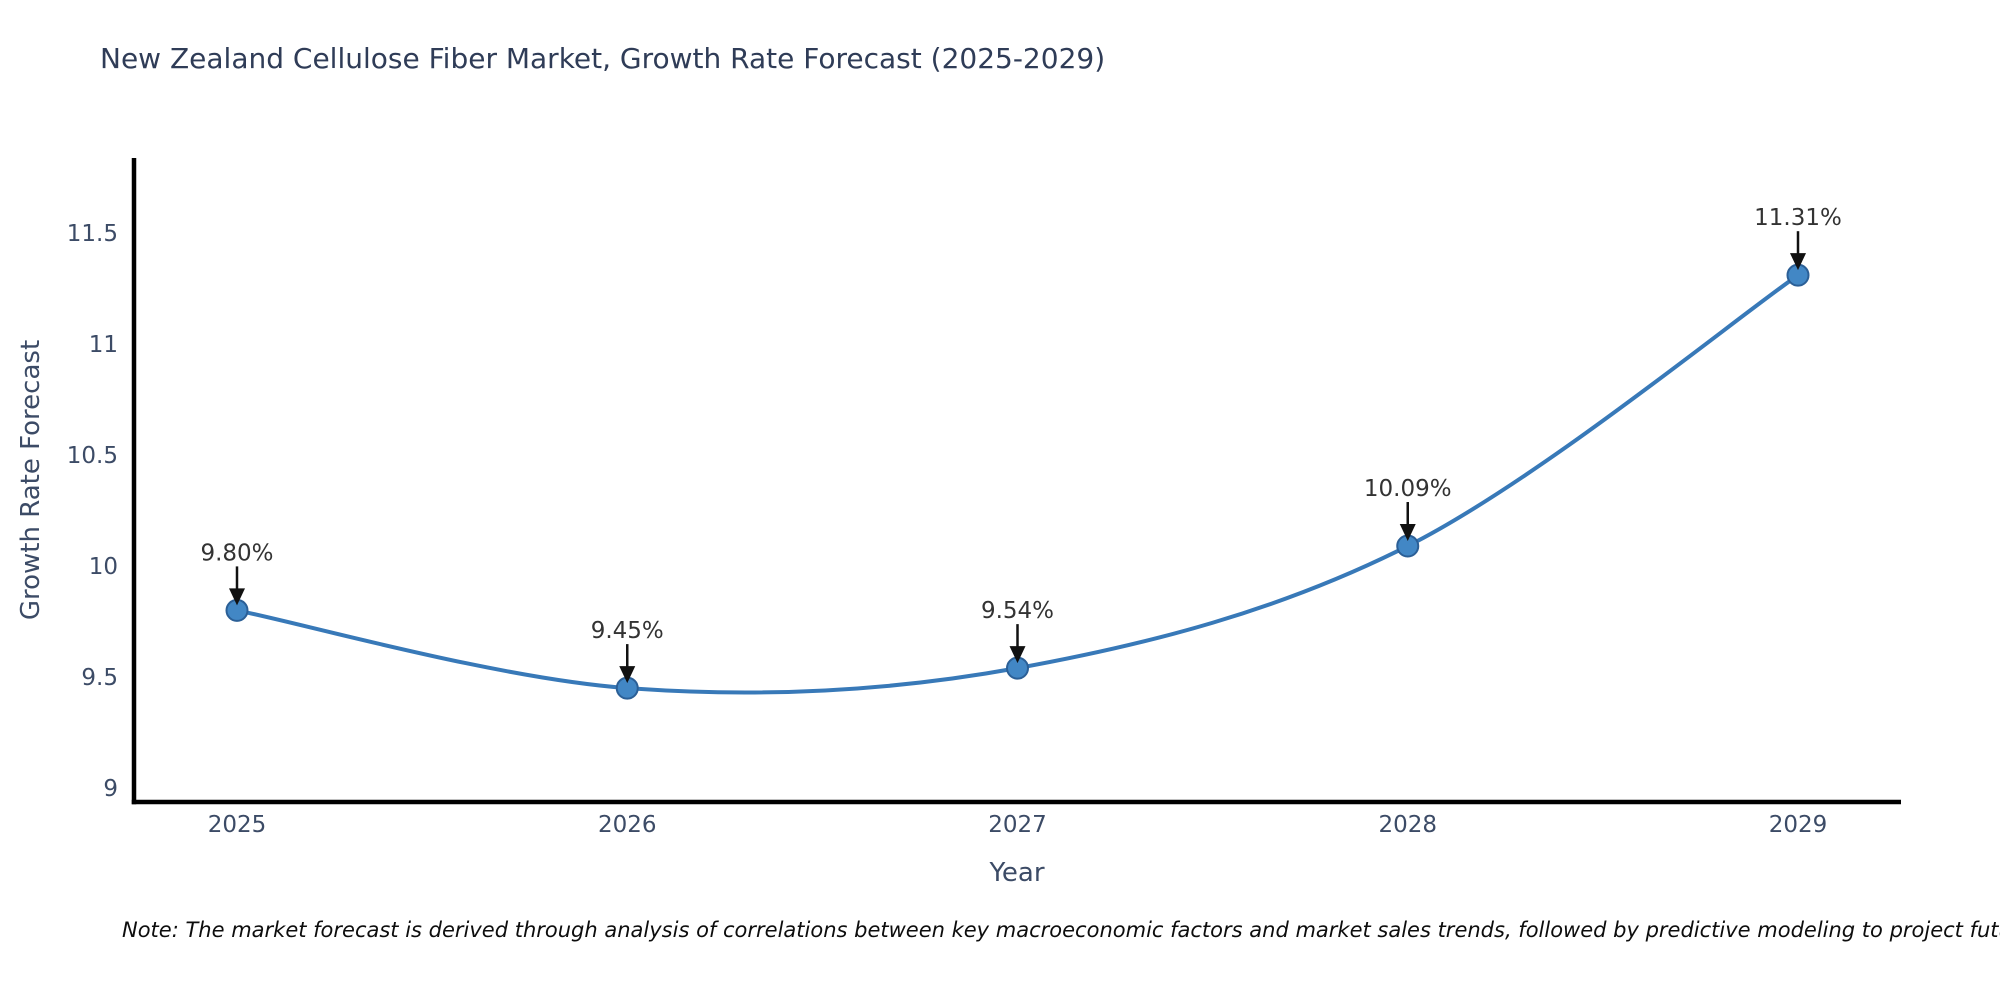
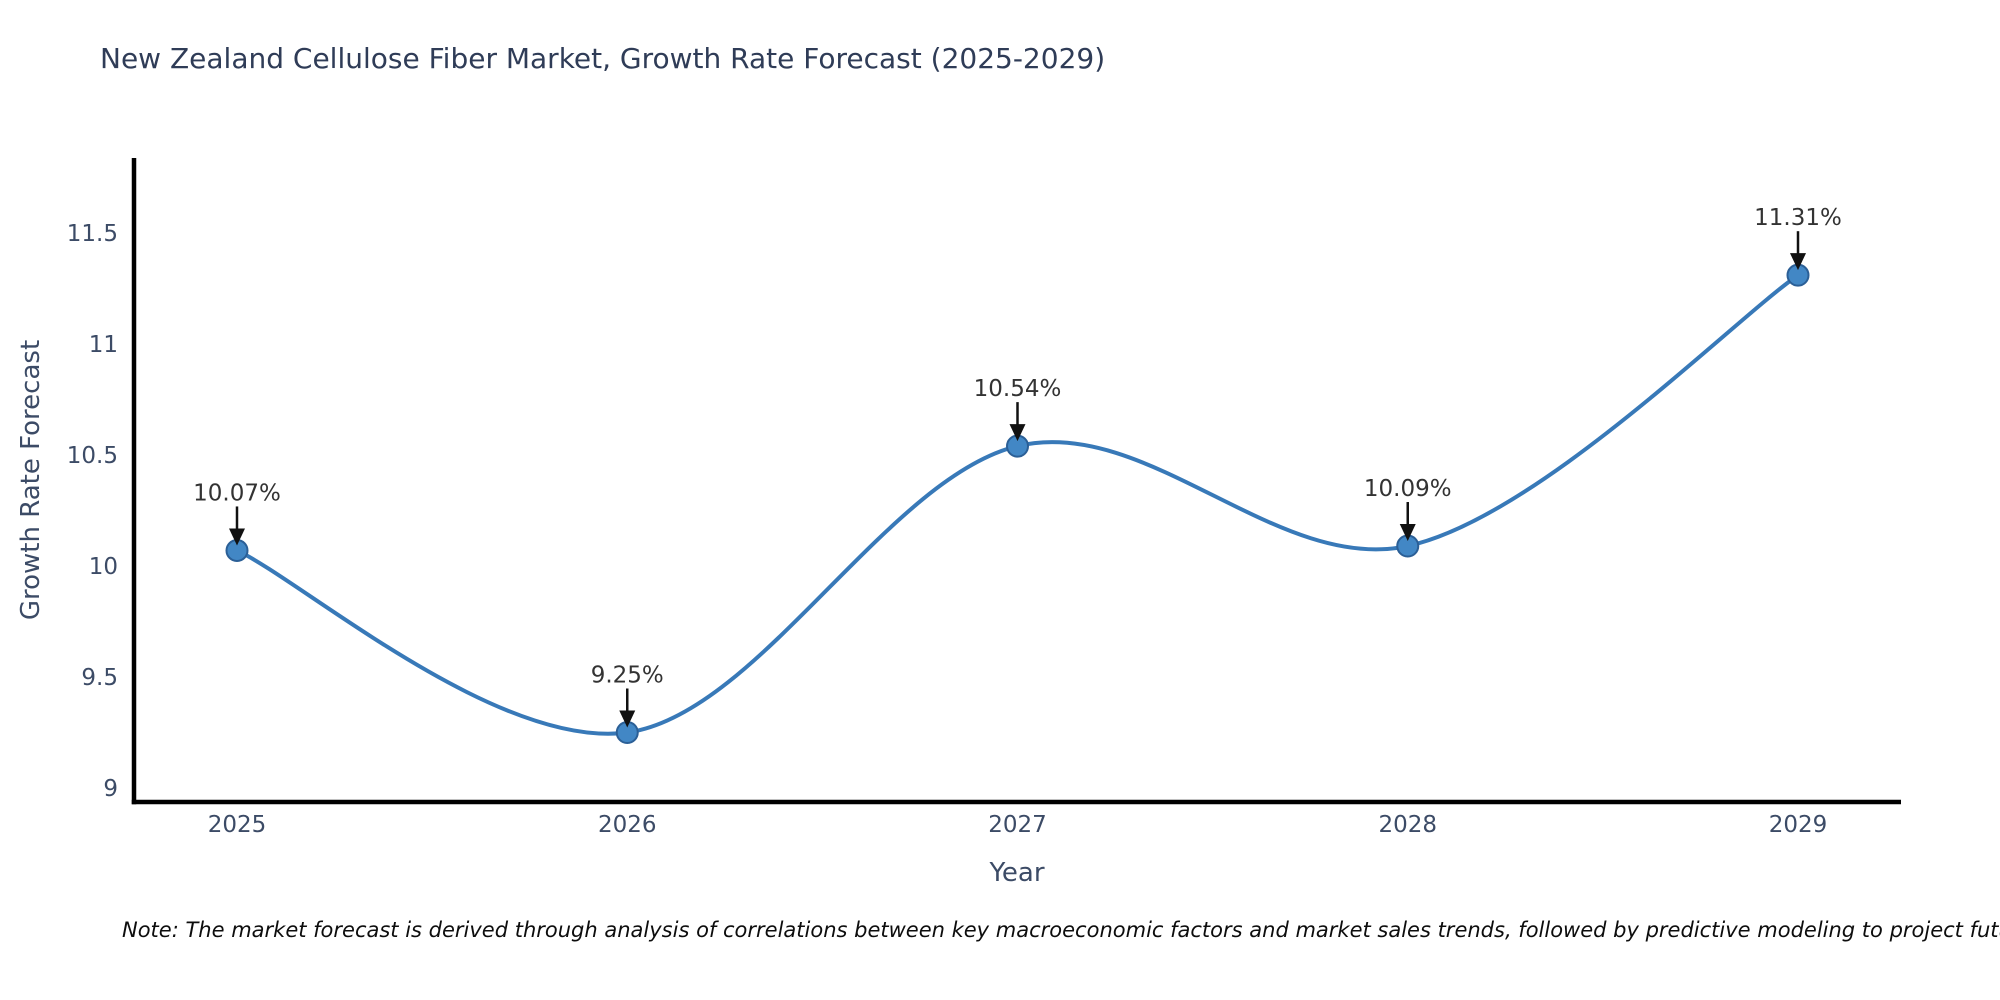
2025: 9.80% -> 10.07%
2026: 9.45% -> 9.25%
2027: 9.54% -> 10.54%
